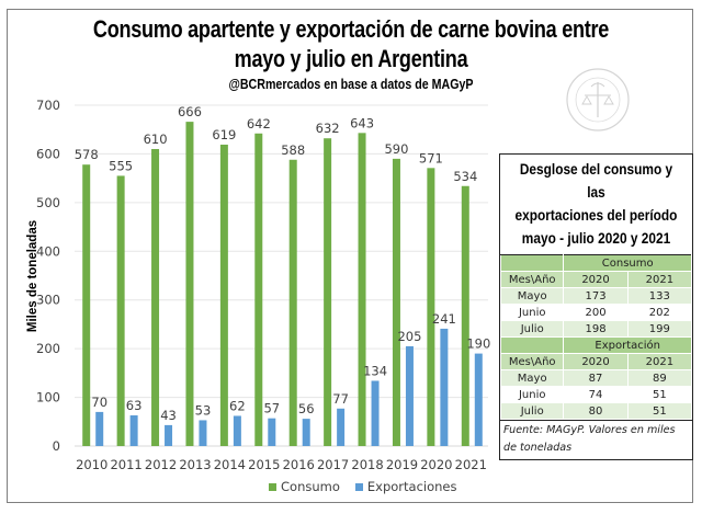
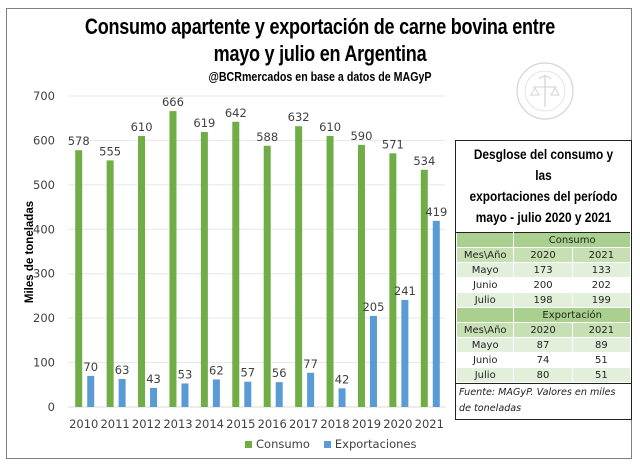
Consumo/2018: 643 -> 610
Exportaciones/2018: 134 -> 42
Exportaciones/2021: 190 -> 419
